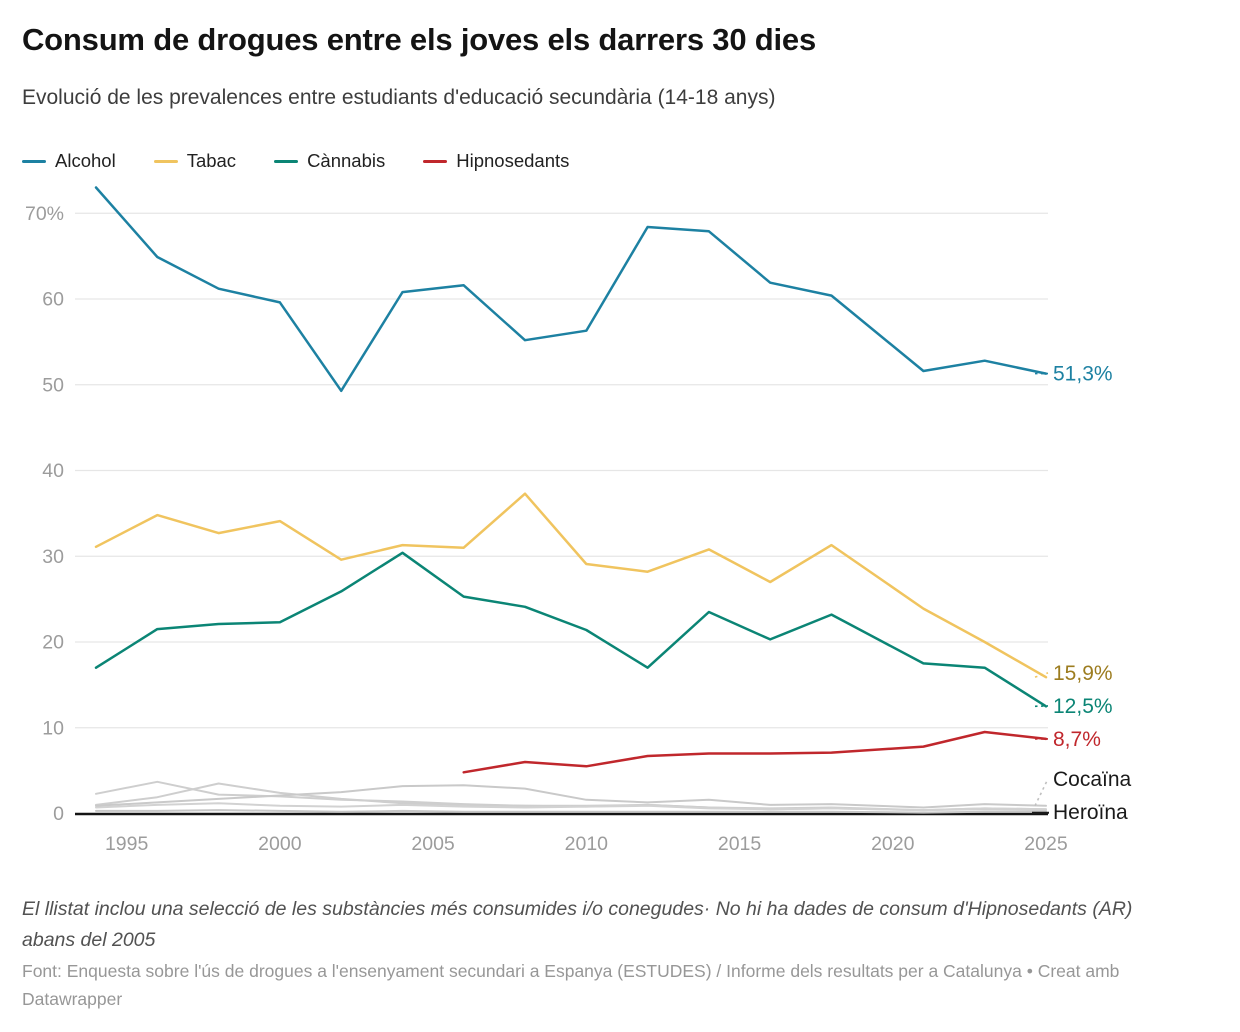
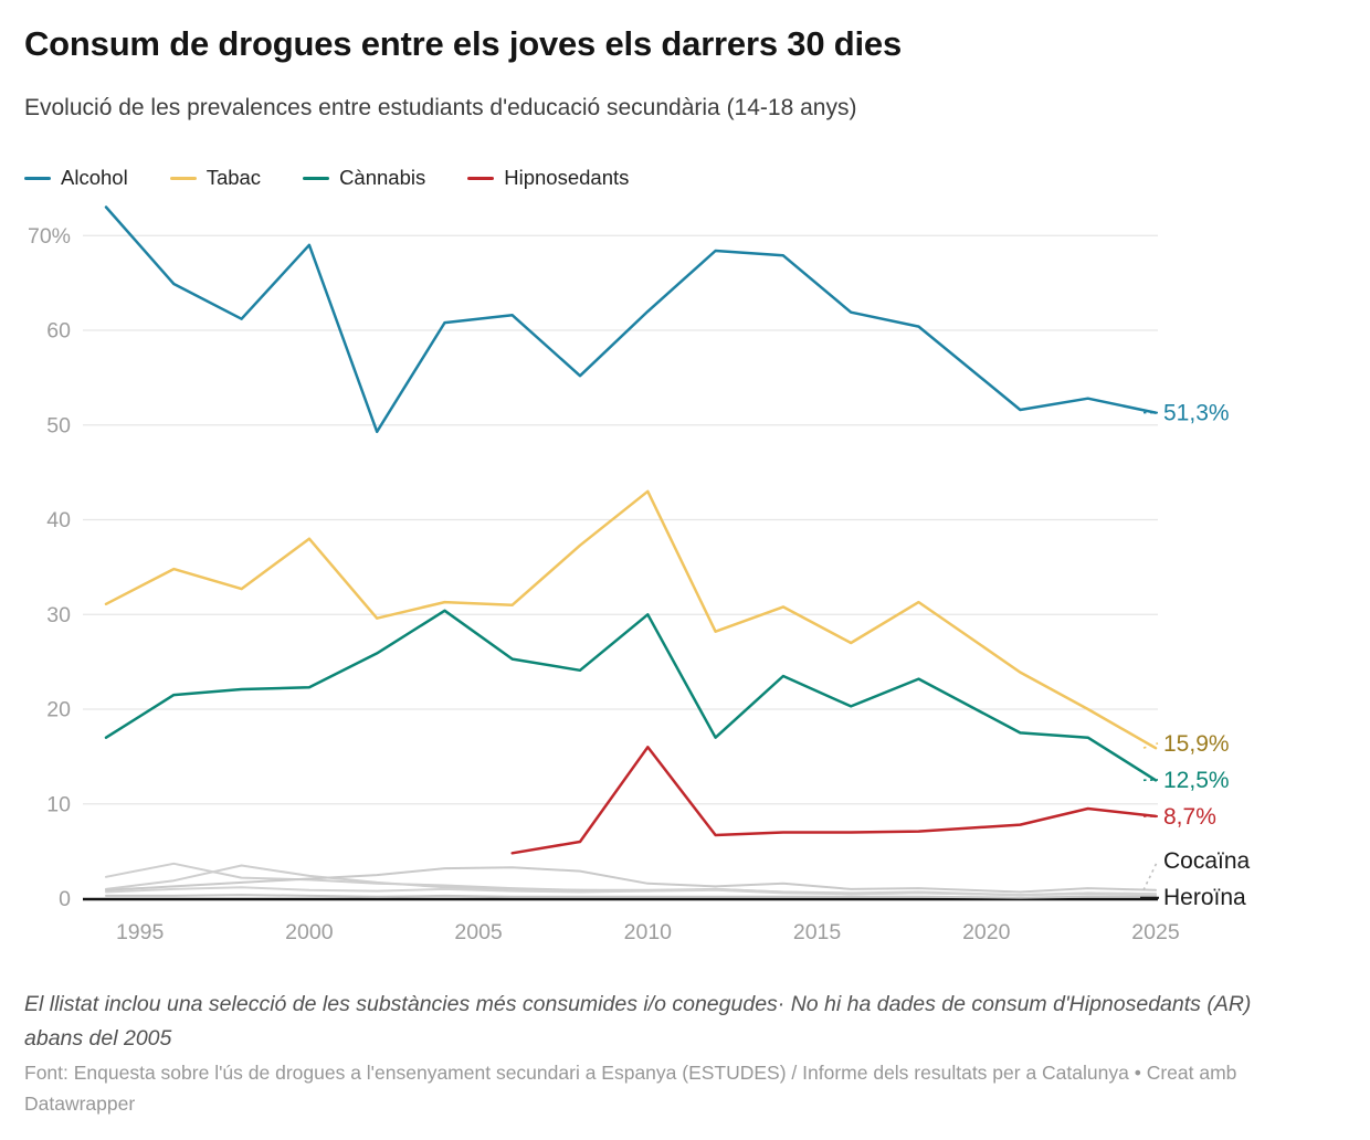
Tabac/2000: 34% -> 38%
Alcohol/2000: 60% -> 69%
Tabac/2010: 29% -> 43%
Cànnabis/2010: 21% -> 30%
Hipnosedants/2010: 6% -> 16%
Alcohol/2010: 56% -> 62%
